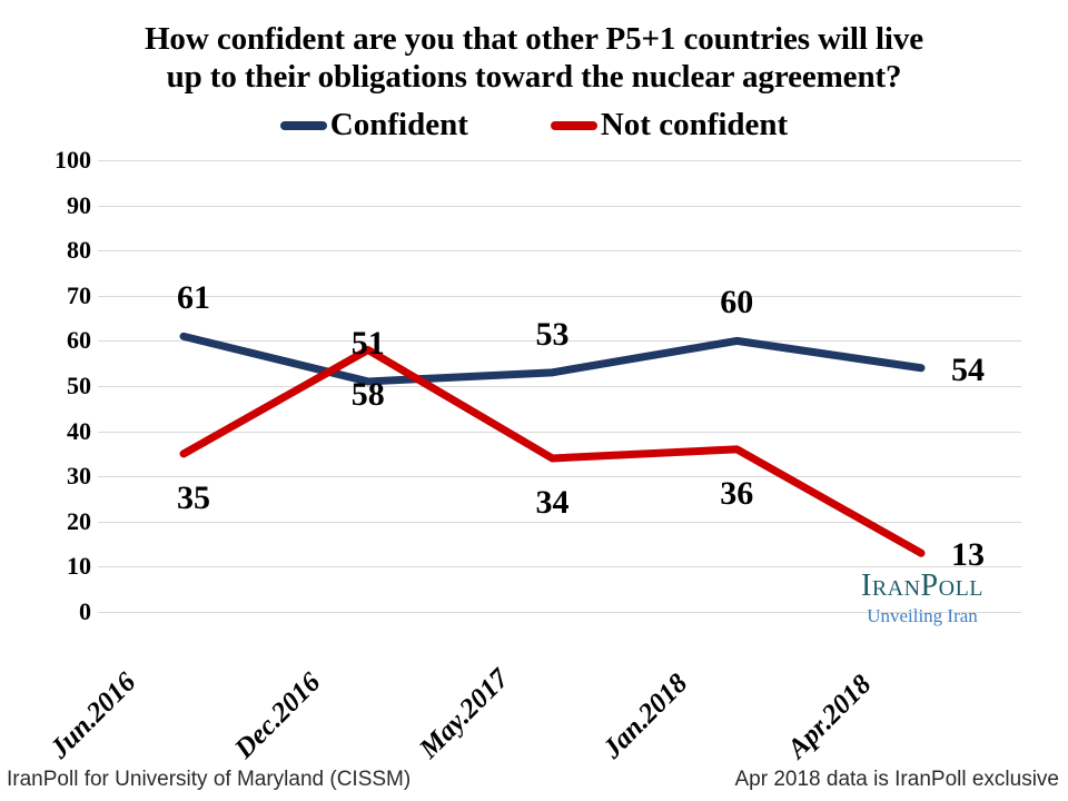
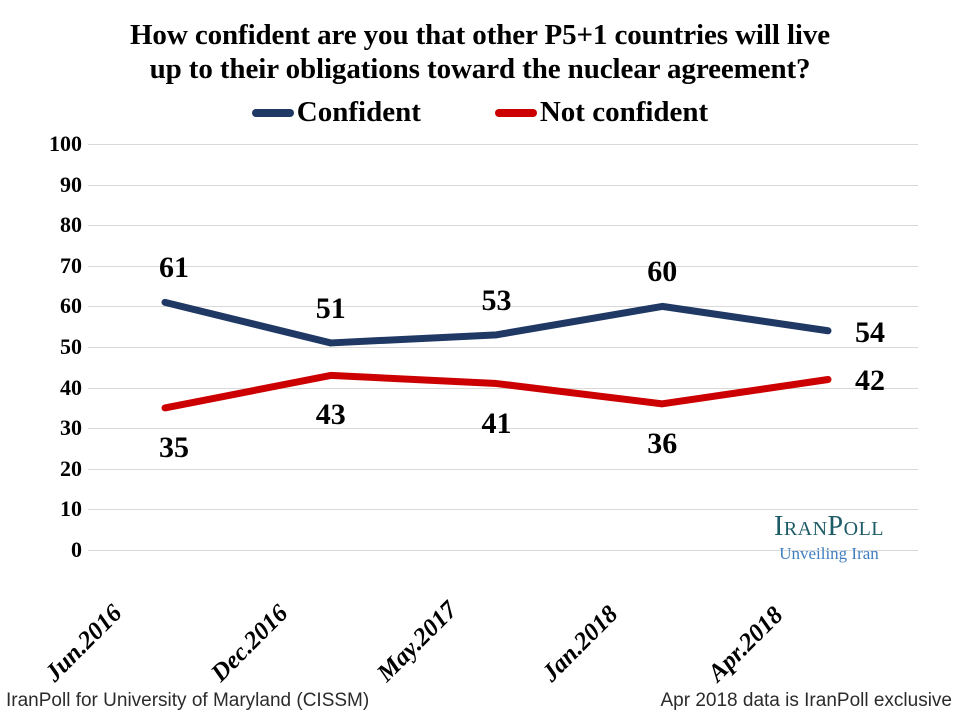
Not confident/Dec.2016: 58 -> 43
Not confident/May.2017: 34 -> 41
Not confident/Apr.2018: 13 -> 42
